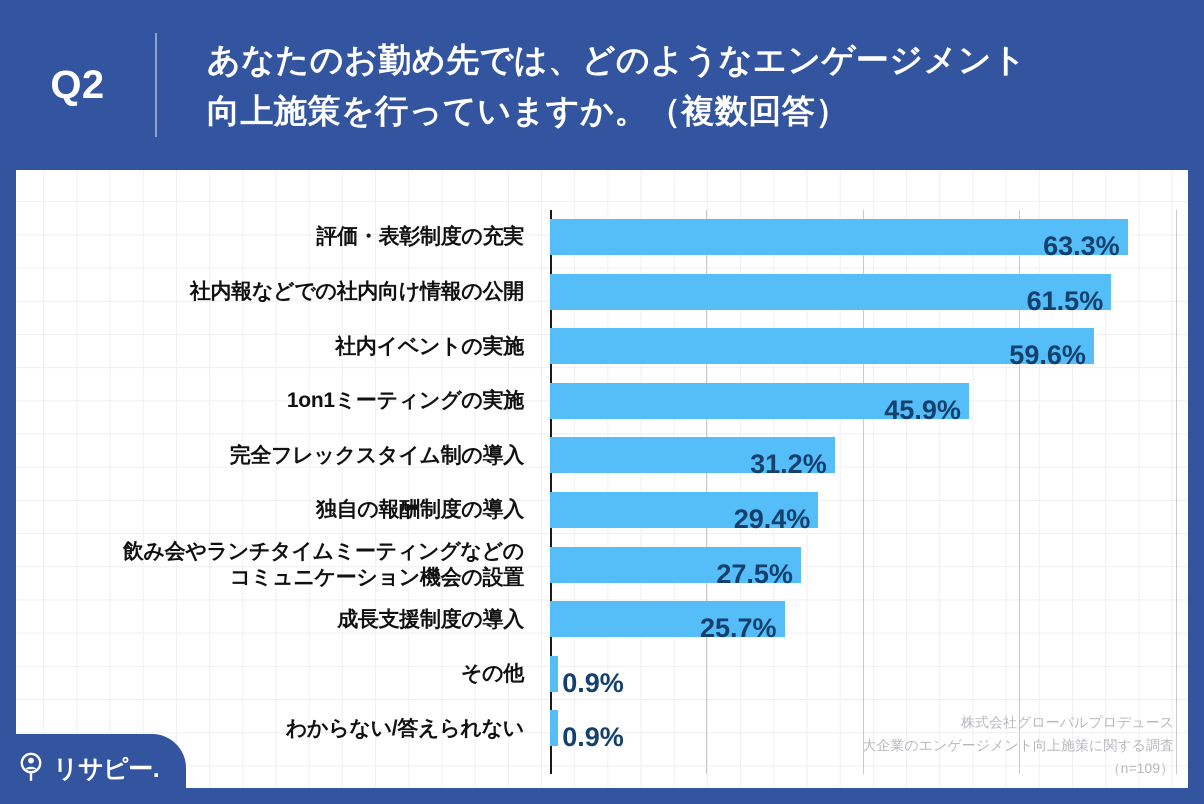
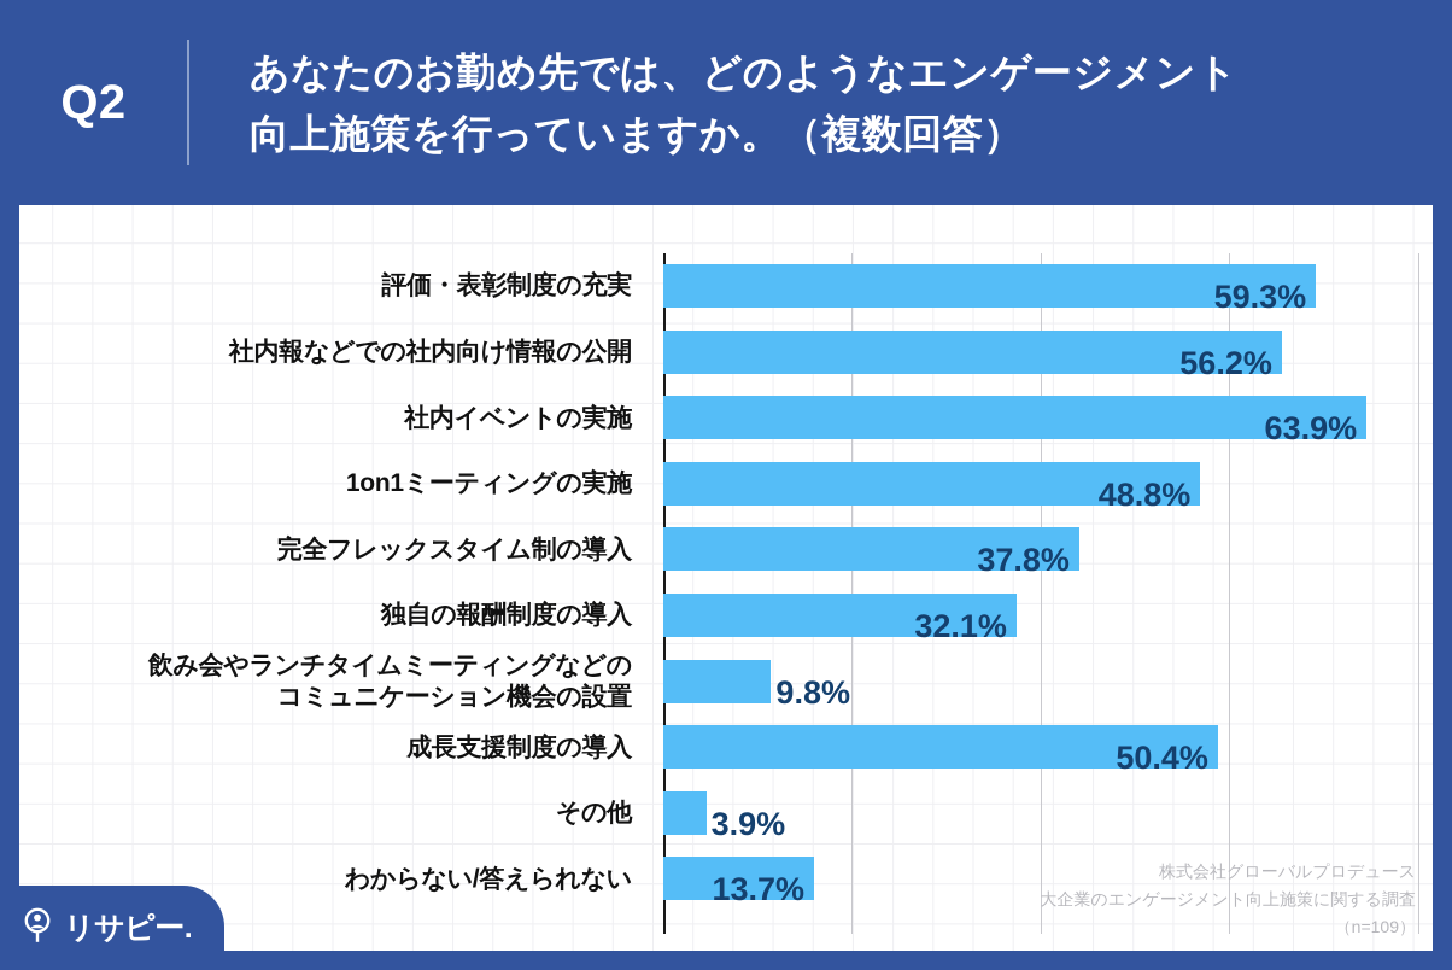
評価・表彰制度の充実: 63.3% -> 59.3%
社内報などでの社内向け情報の公開: 61.5% -> 56.2%
社内イベントの実施: 59.6% -> 63.9%
1on1ミーティングの実施: 45.9% -> 48.8%
完全フレックスタイム制の導入: 31.2% -> 37.8%
独自の報酬制度の導入: 29.4% -> 32.1%
飲み会やランチタイムミーティングなどの コミュニケーション機会の設置: 27.5% -> 9.8%
成長支援制度の導入: 25.7% -> 50.4%
その他: 0.9% -> 3.9%
わからない/答えられない: 0.9% -> 13.7%
